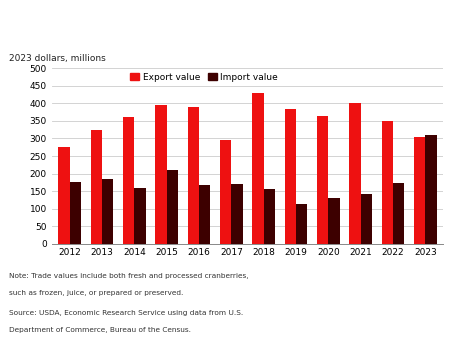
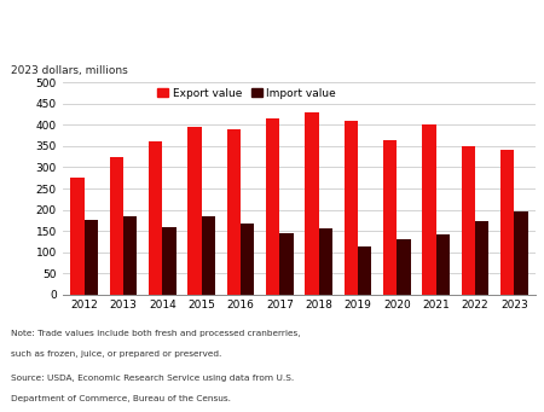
Import value/2015: 210 -> 185
Export value/2017: 295 -> 415
Import value/2017: 170 -> 145
Export value/2019: 385 -> 410
Export value/2023: 305 -> 340
Import value/2023: 310 -> 195
